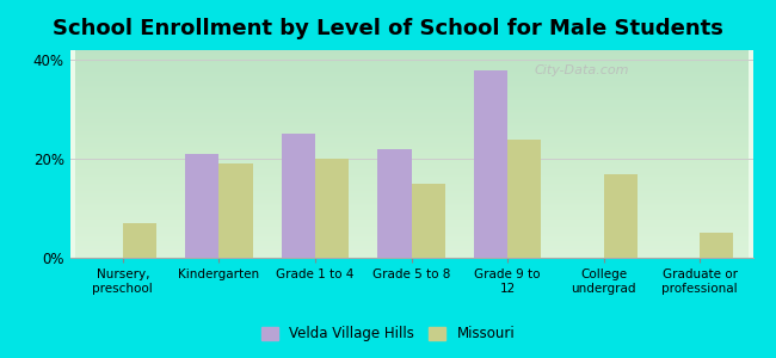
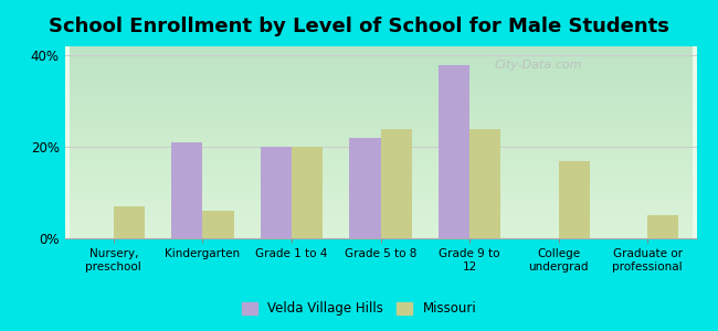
Missouri/Kindergarten: 19% -> 6%
Velda Village Hills/Grade 1 to 4: 25% -> 20%
Missouri/Grade 5 to 8: 15% -> 24%
